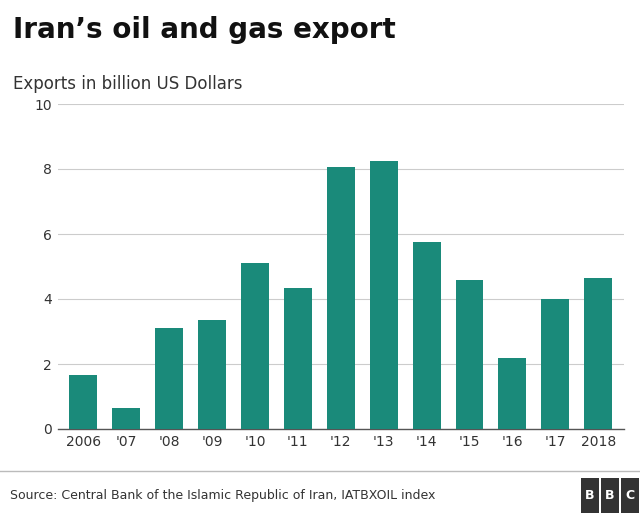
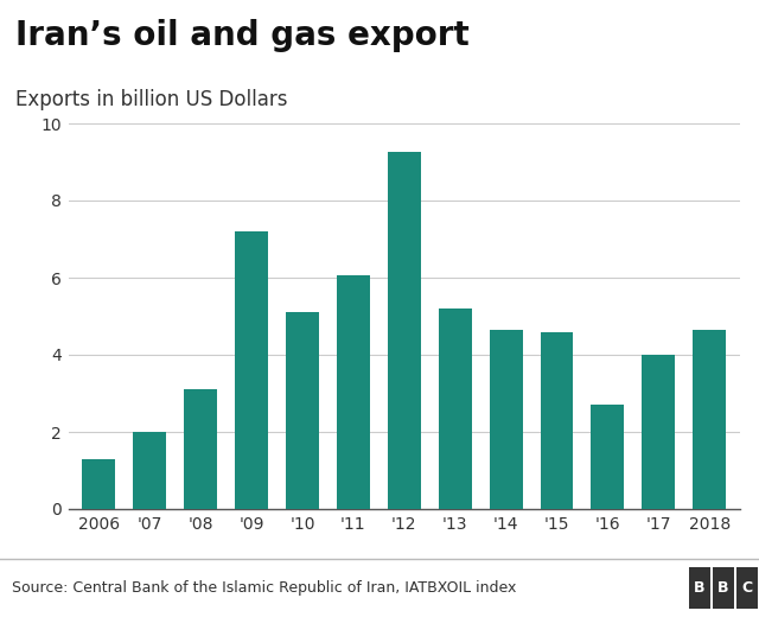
2006: 1.65 -> 1.30
'07: 0.65 -> 2.00
'09: 3.35 -> 7.20
'11: 4.35 -> 6.05
'12: 8.05 -> 9.25
'13: 8.25 -> 5.20
'14: 5.75 -> 4.65
'16: 2.20 -> 2.70
